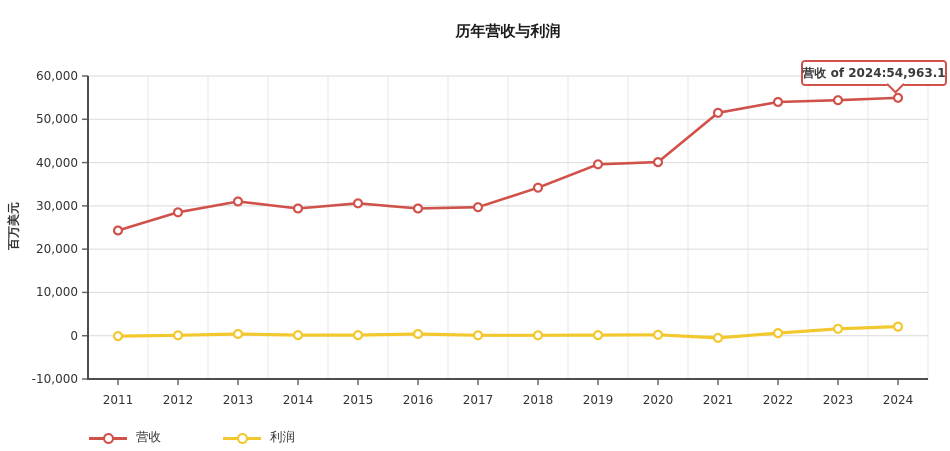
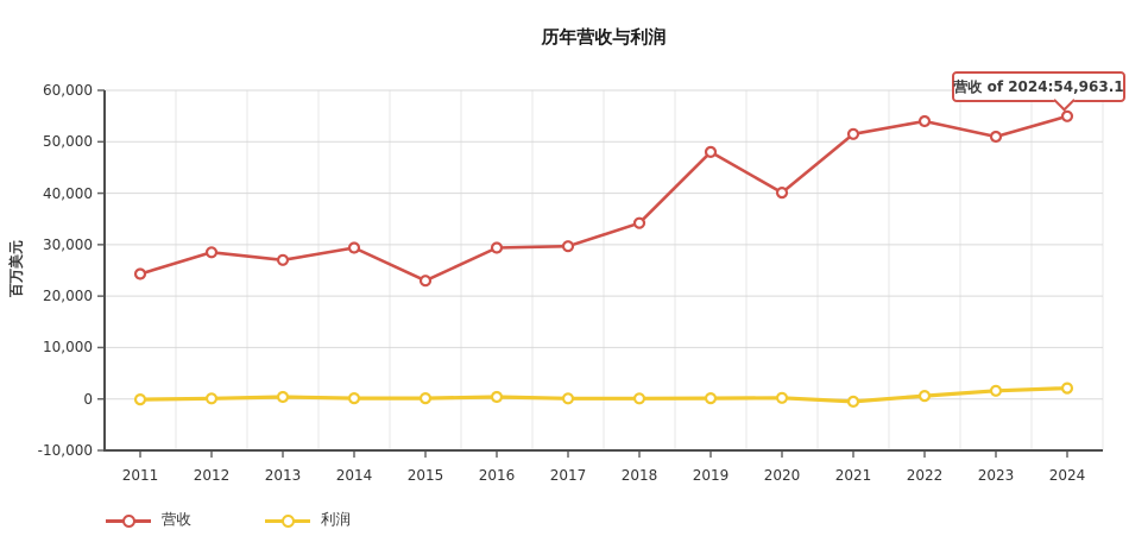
营收/2013: 31000 -> 27000
营收/2015: 31000 -> 23000
营收/2019: 40000 -> 48000
营收/2023: 54000 -> 51000
